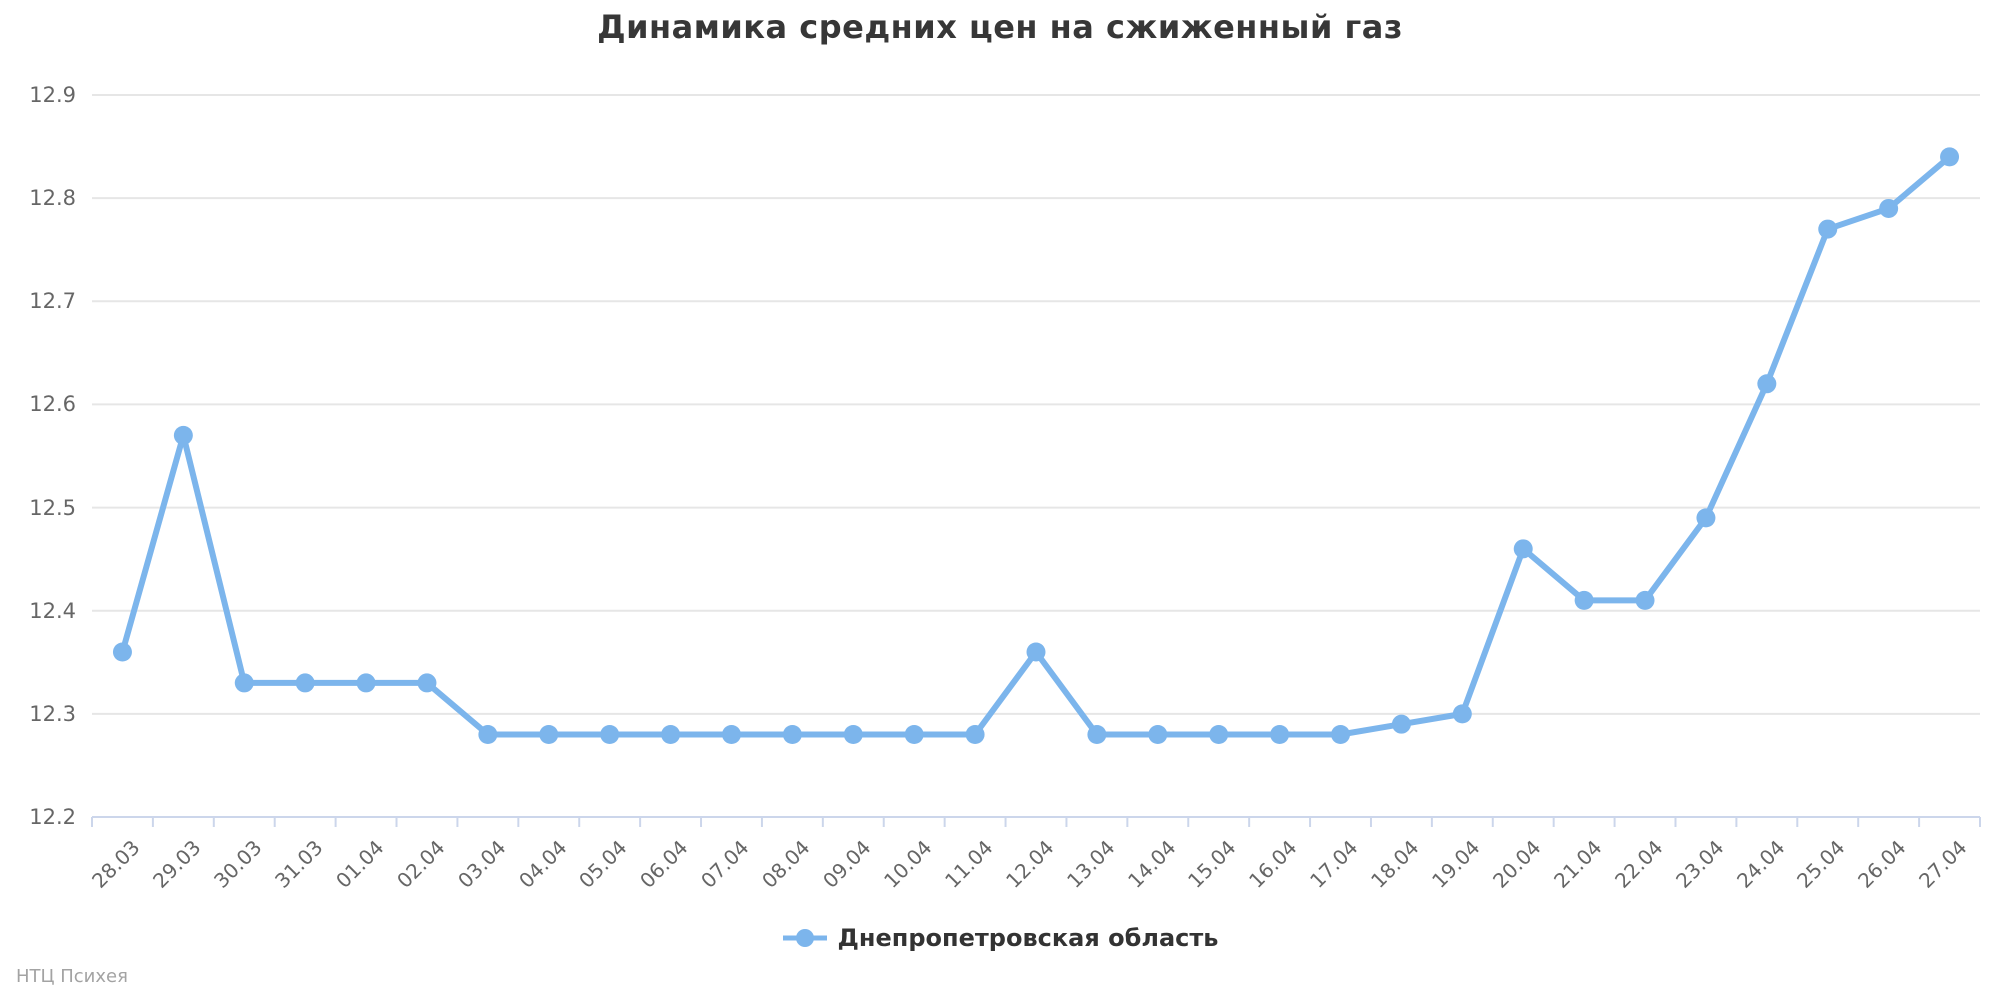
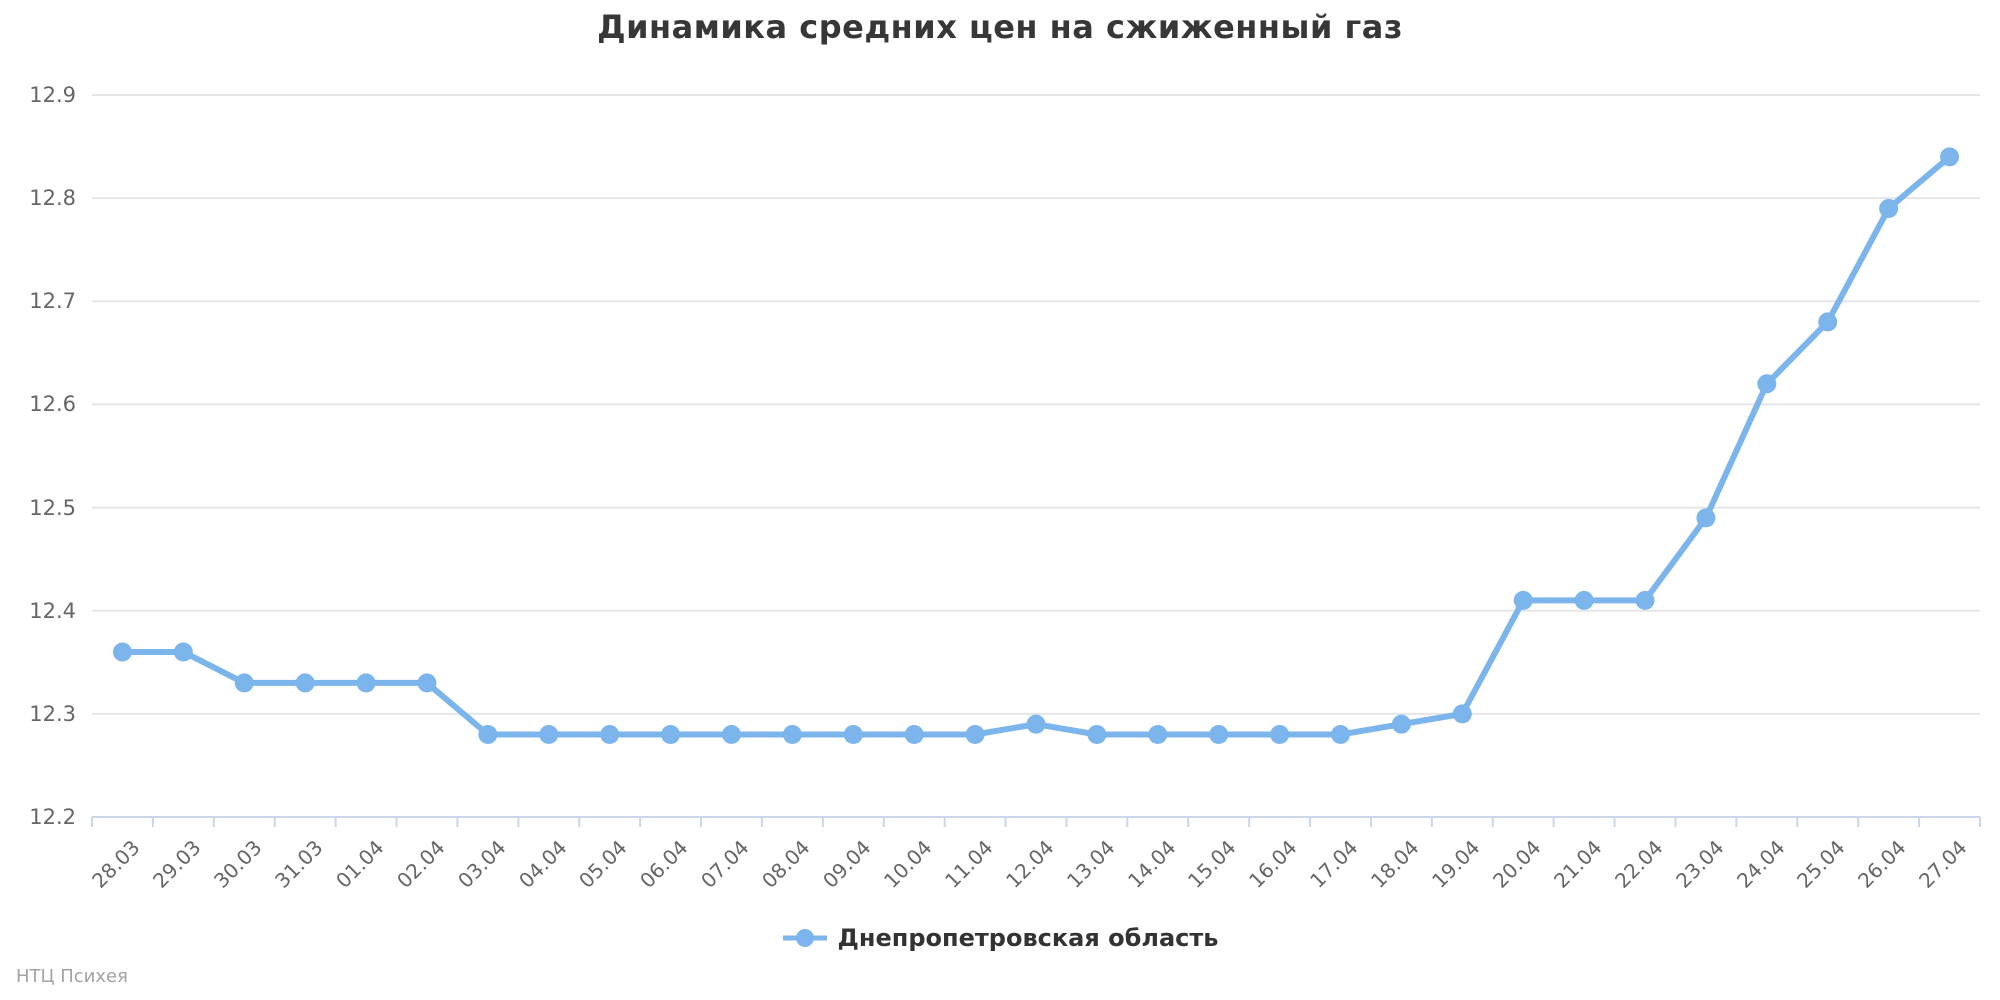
29.03: 12.57 -> 12.36
12.04: 12.36 -> 12.29
20.04: 12.46 -> 12.41
25.04: 12.77 -> 12.68
